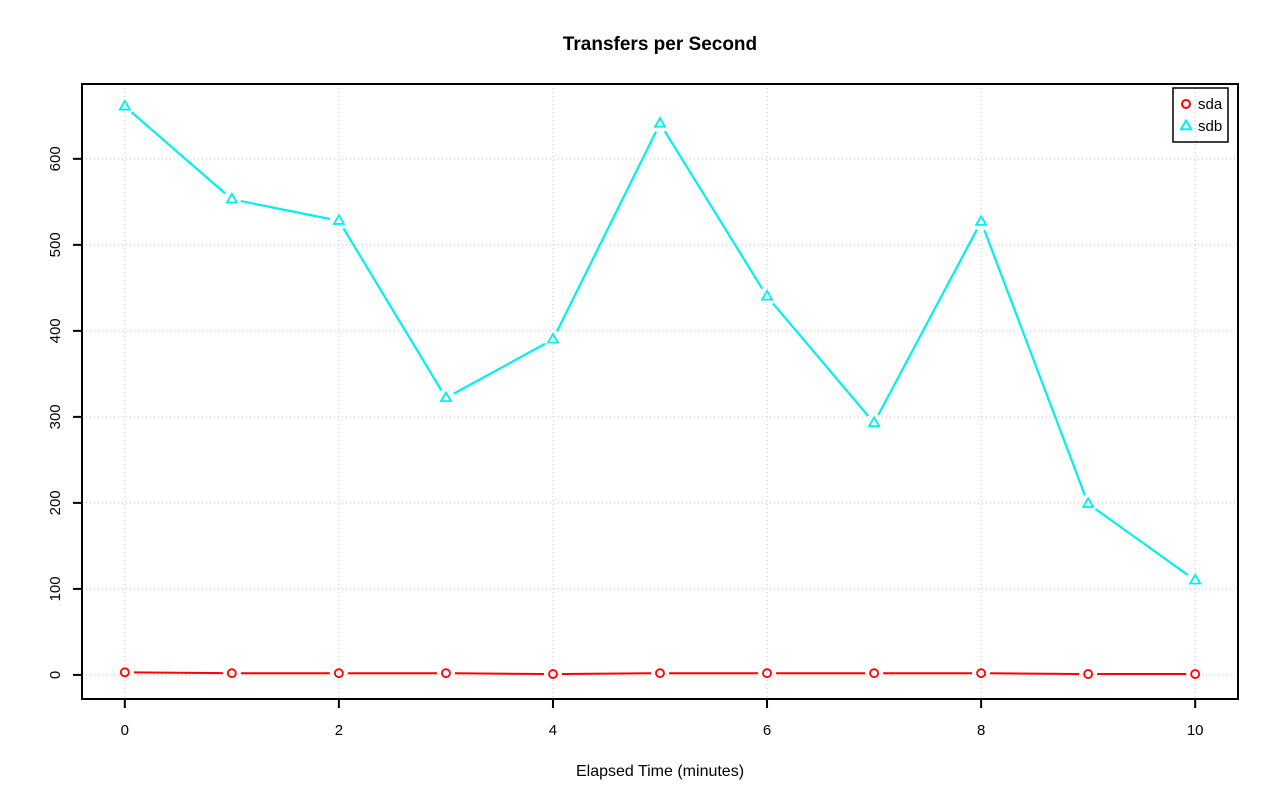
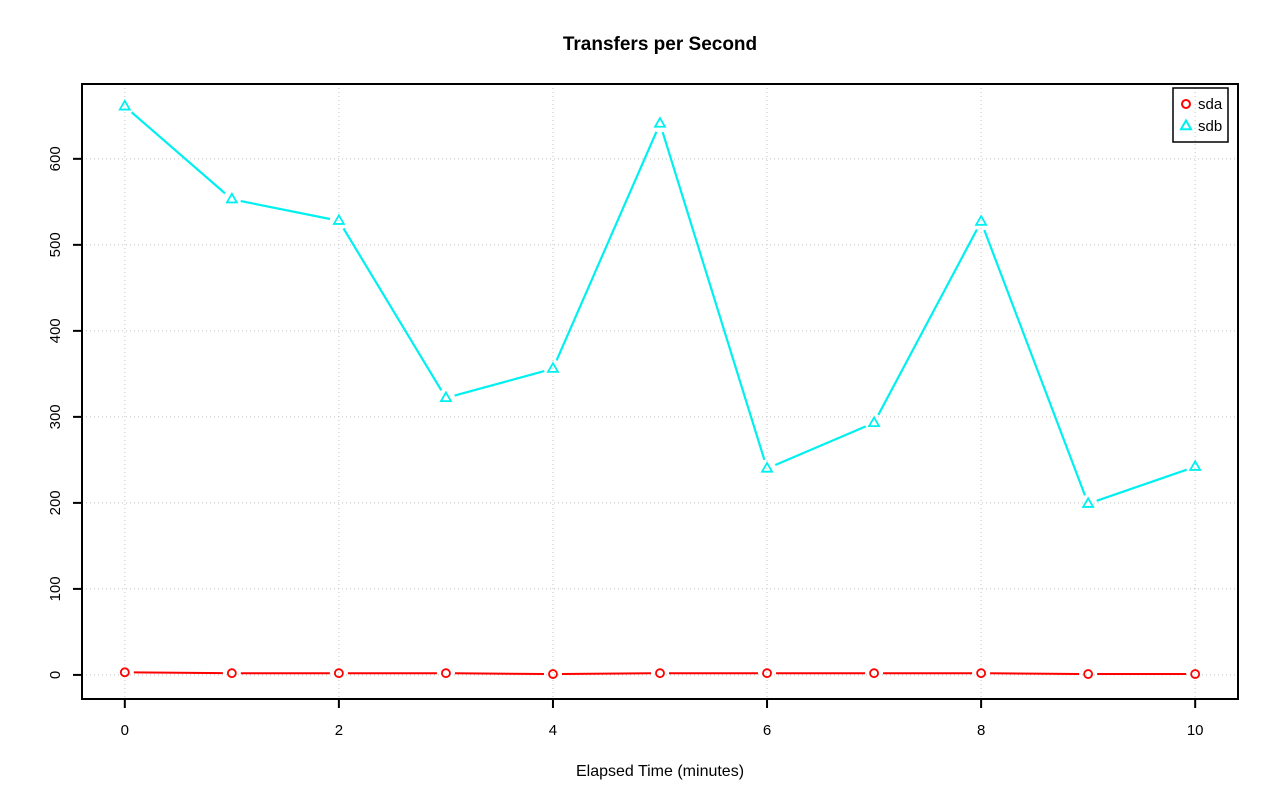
sdb/4: 390 -> 360
sdb/6: 440 -> 240
sdb/10: 110 -> 240
